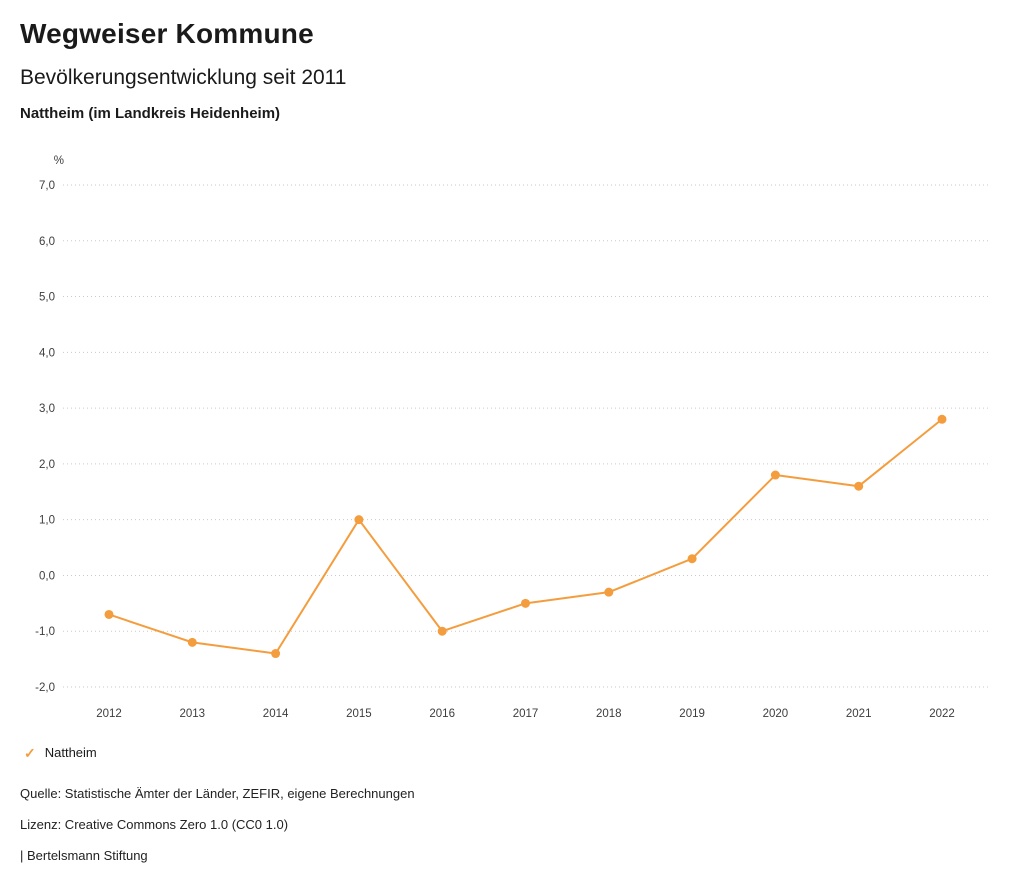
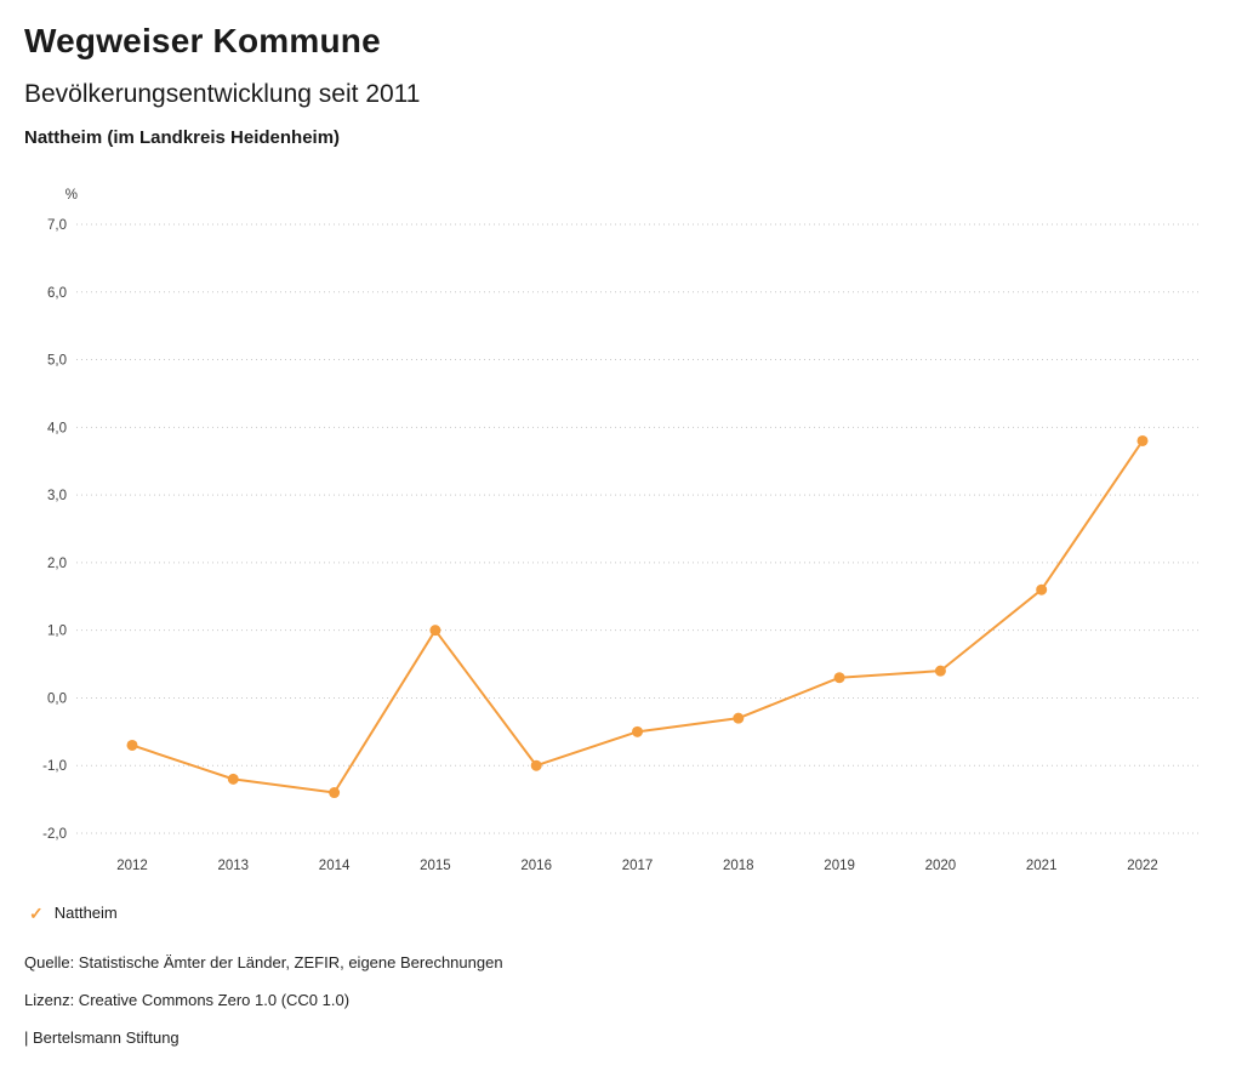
2020: 1,8 -> 0,4
2022: 2,8 -> 3,8
